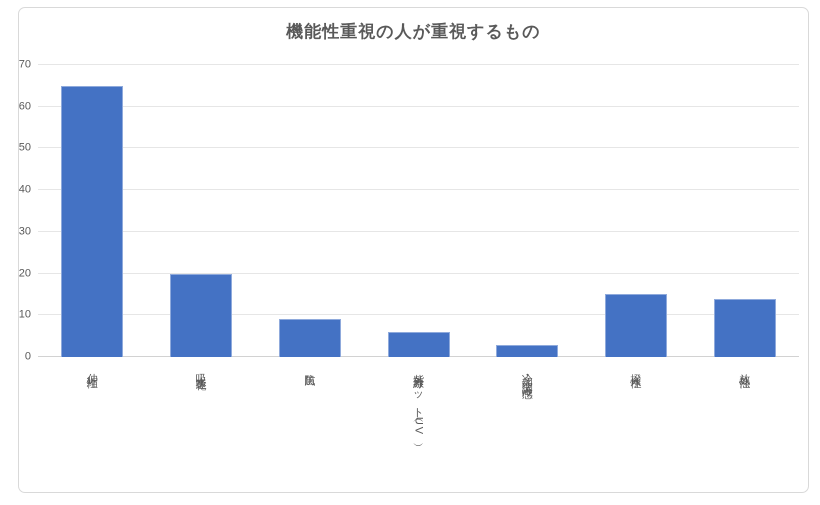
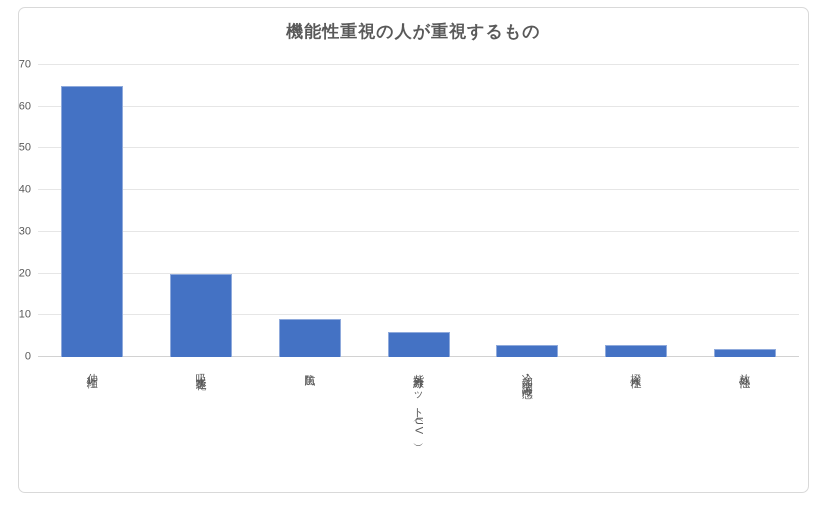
撥水性: 15 -> 3
放熱性: 14 -> 2
